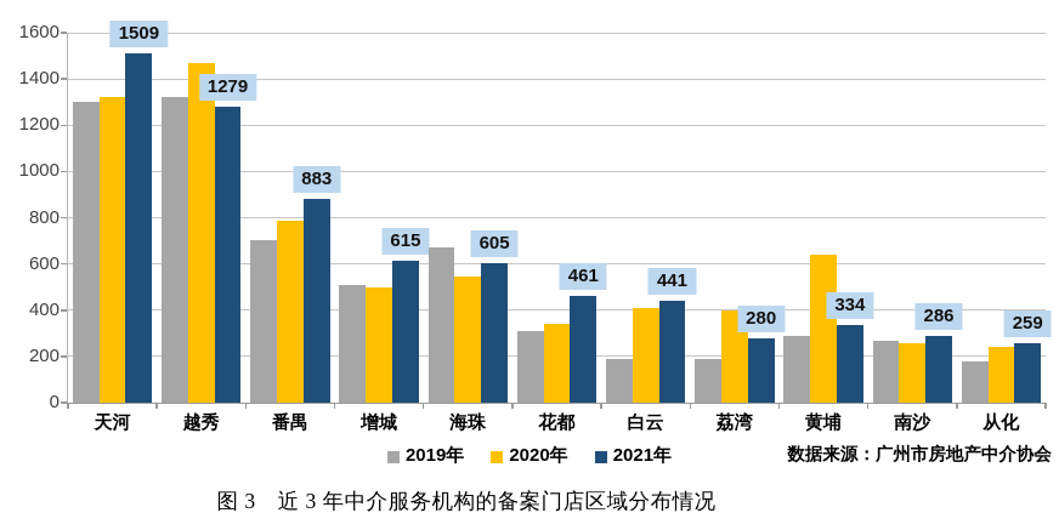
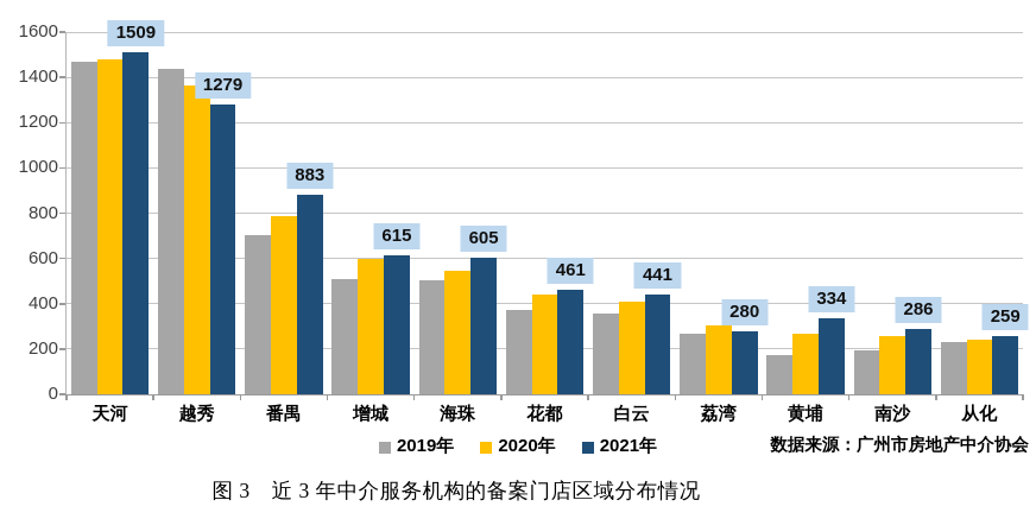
2019年/天河: 1300 -> 1470
2020年/天河: 1320 -> 1480
2019年/越秀: 1320 -> 1440
2020年/越秀: 1470 -> 1360
2020年/增城: 500 -> 600
2019年/海珠: 670 -> 500
2019年/花都: 310 -> 380
2020年/花都: 340 -> 440
2019年/白云: 190 -> 360
2019年/荔湾: 190 -> 260
2020年/荔湾: 400 -> 300
2019年/黄埔: 290 -> 180
2020年/黄埔: 640 -> 260
2019年/南沙: 270 -> 200
2019年/从化: 180 -> 230
